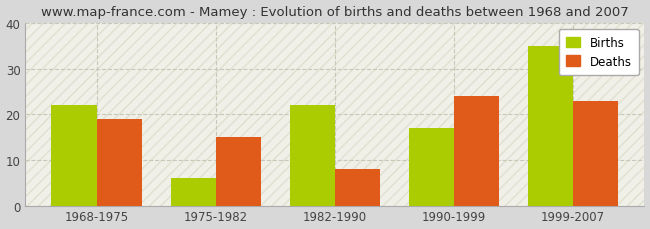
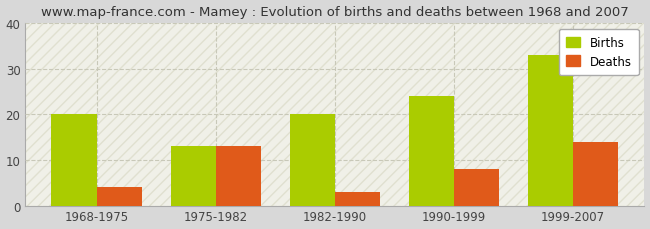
Births/1968-1975: 22 -> 20
Deaths/1968-1975: 19 -> 4
Births/1975-1982: 6 -> 13
Deaths/1975-1982: 15 -> 13
Births/1982-1990: 22 -> 20
Deaths/1982-1990: 8 -> 3
Births/1990-1999: 17 -> 24
Deaths/1990-1999: 24 -> 8
Births/1999-2007: 35 -> 33
Deaths/1999-2007: 23 -> 14
